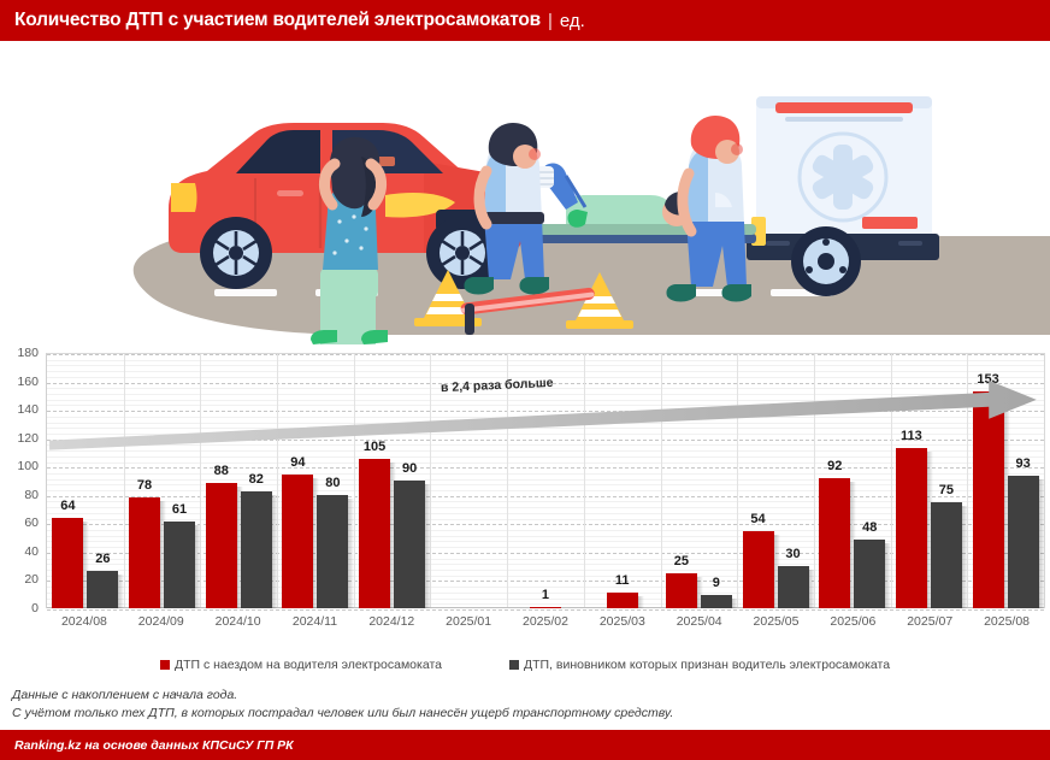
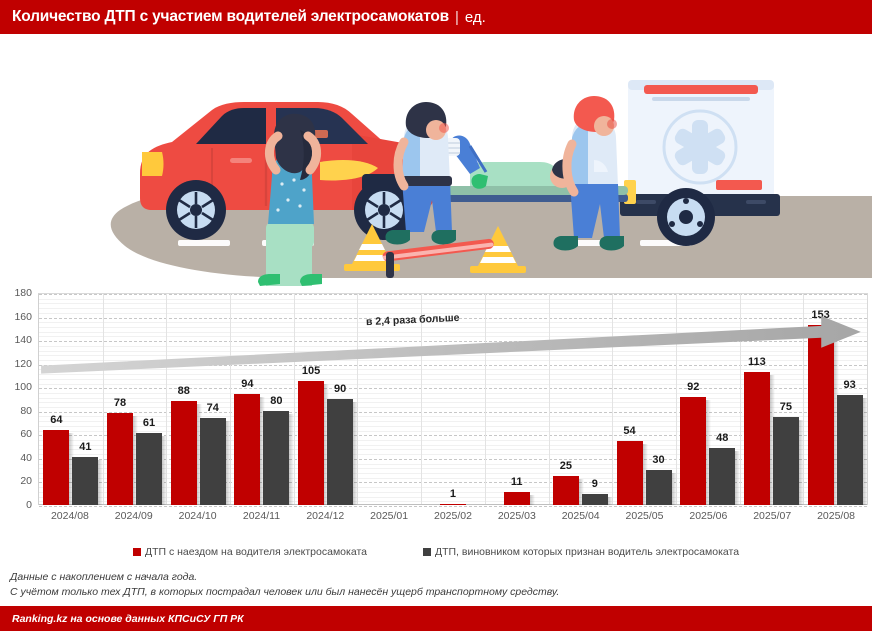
ДТП, виновником которых признан водитель электросамоката/2024/08: 26 -> 41
ДТП, виновником которых признан водитель электросамоката/2024/10: 82 -> 74
